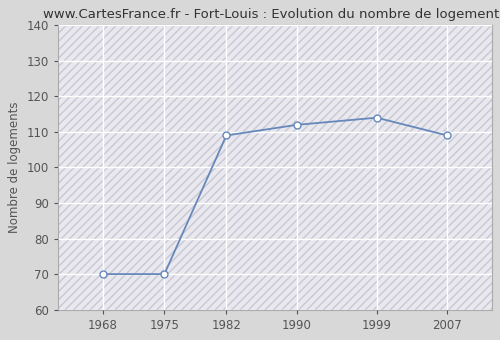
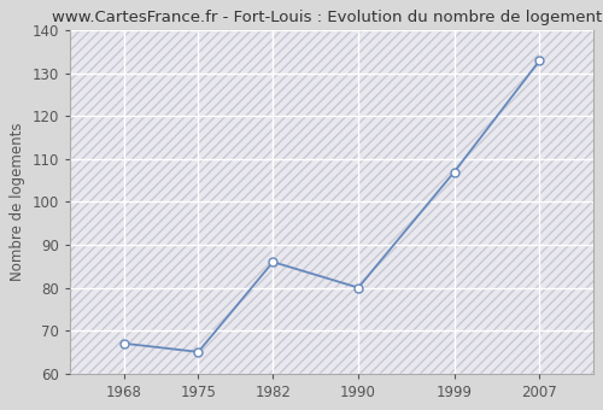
1968: 70 -> 67
1975: 70 -> 65
1982: 109 -> 86
1990: 112 -> 80
1999: 114 -> 107
2007: 109 -> 133
